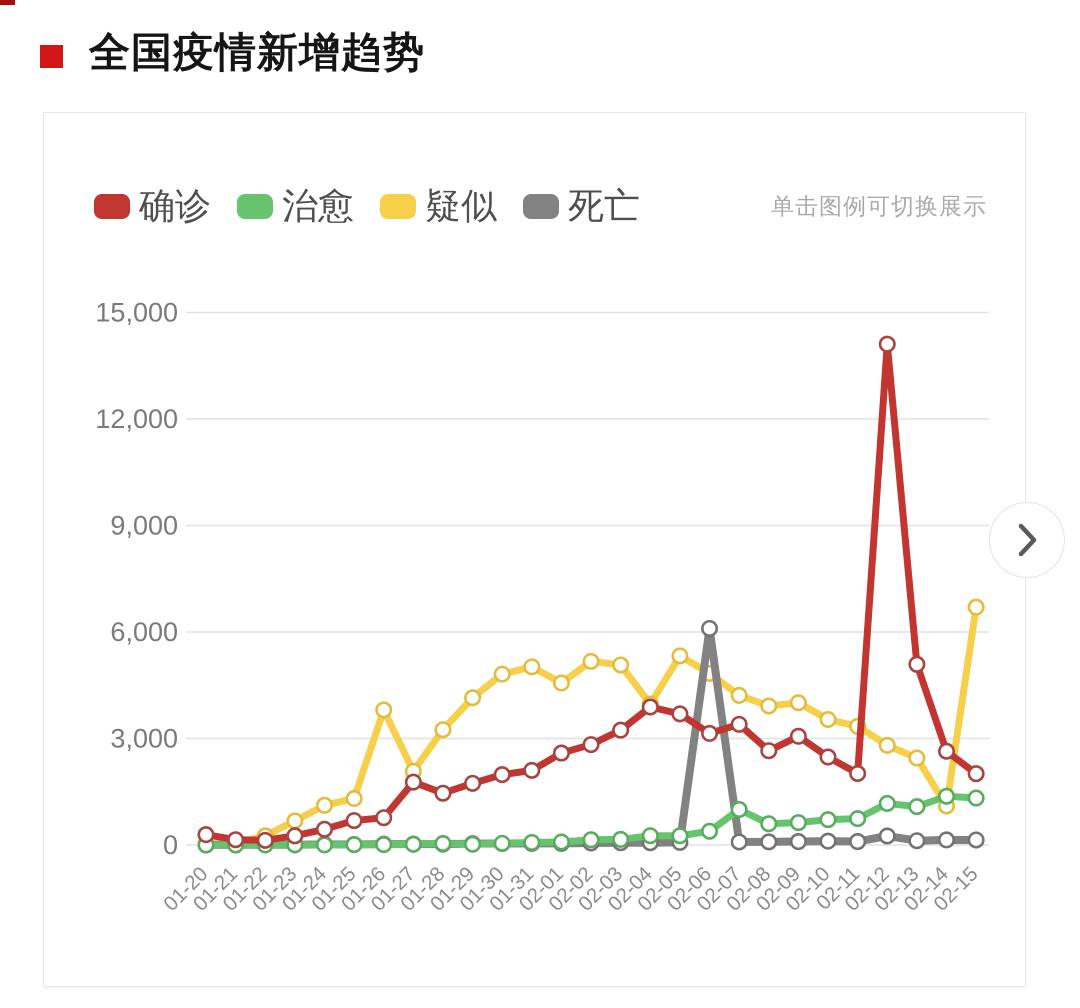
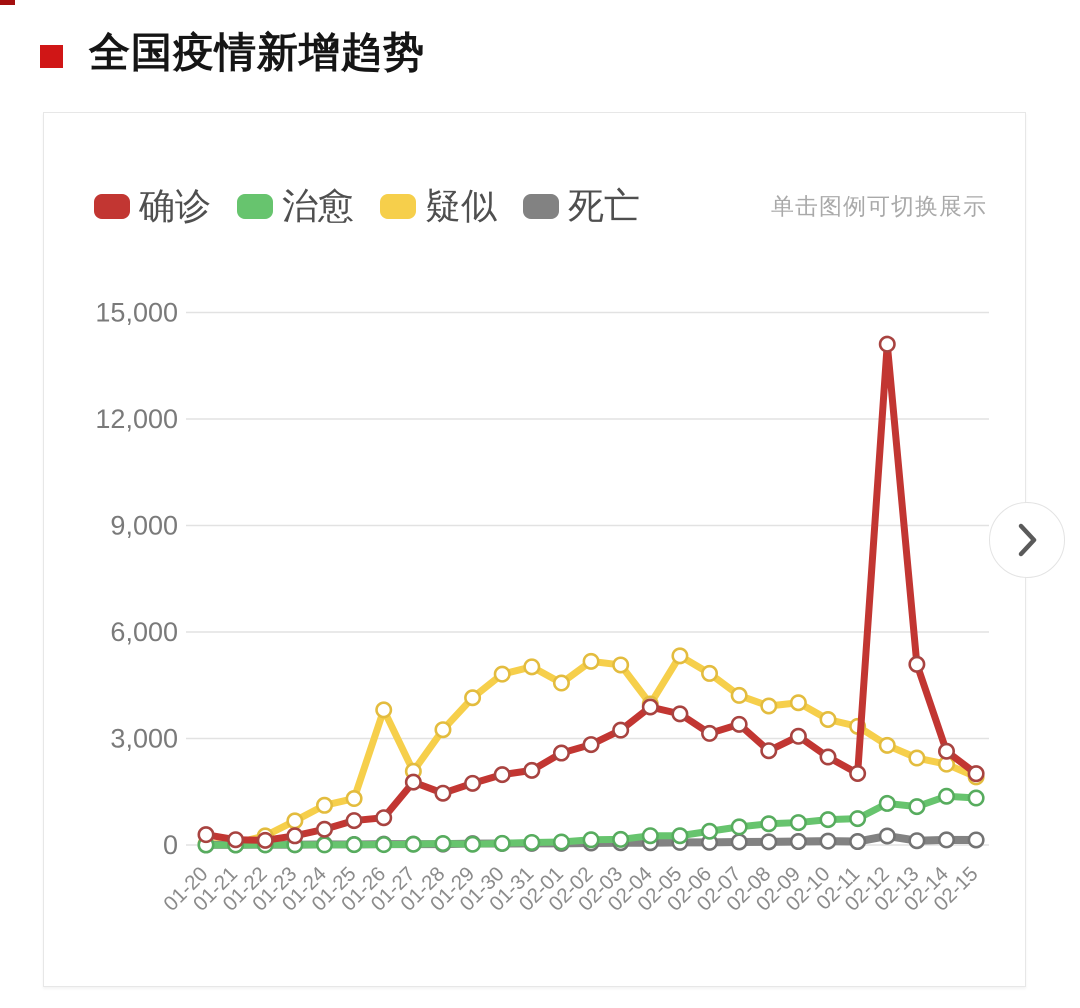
死亡/02-06: 6100 -> 100
治愈/02-07: 1000 -> 500
疑似/02-14: 1100 -> 2300
疑似/02-15: 6700 -> 1900
